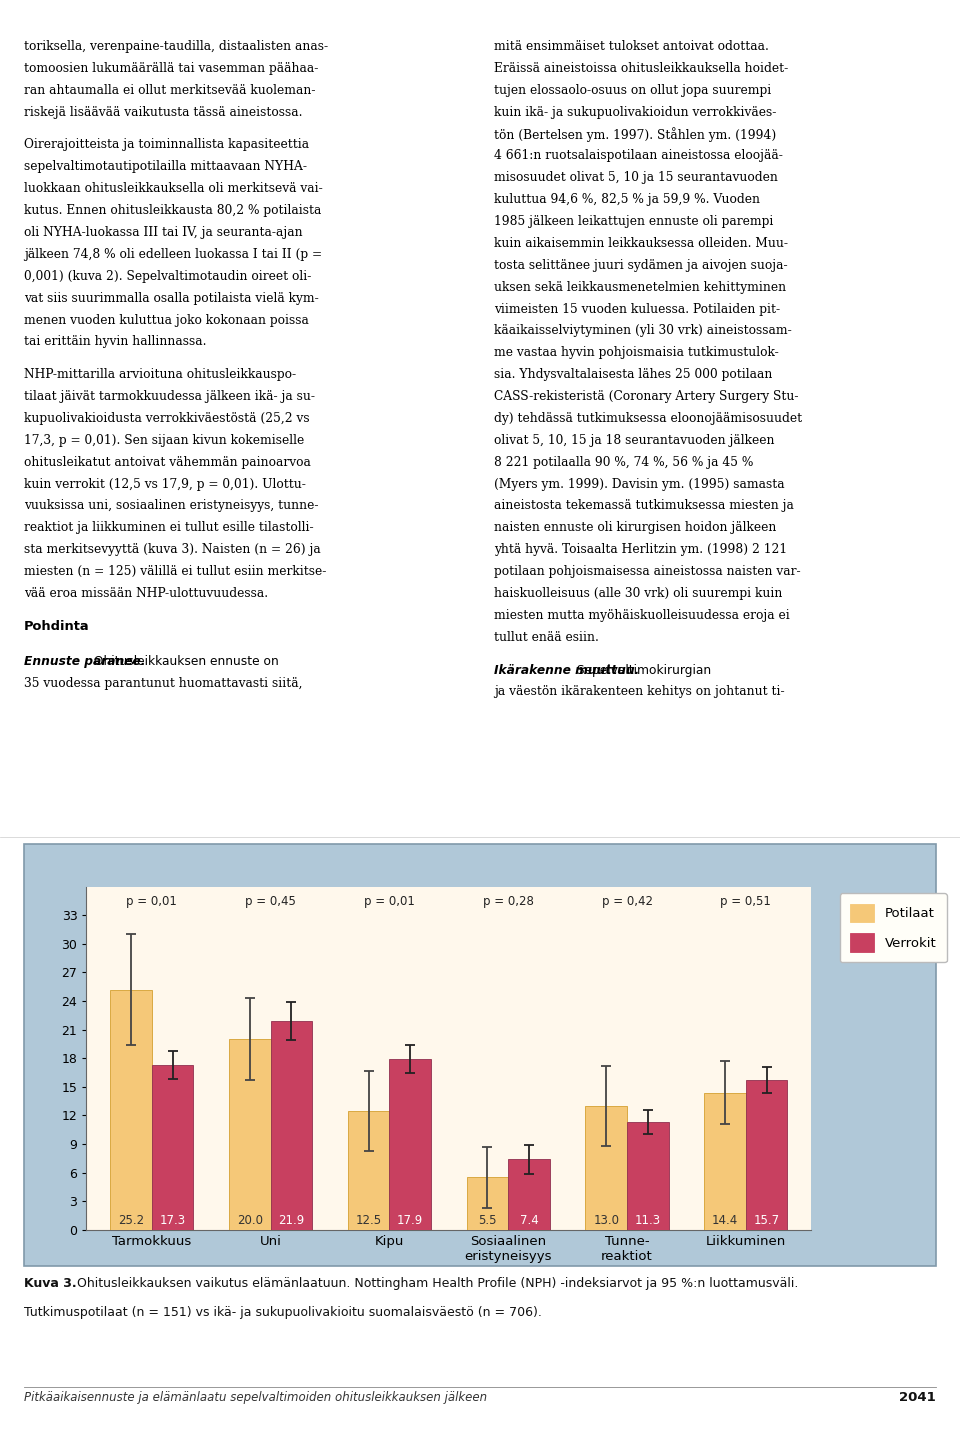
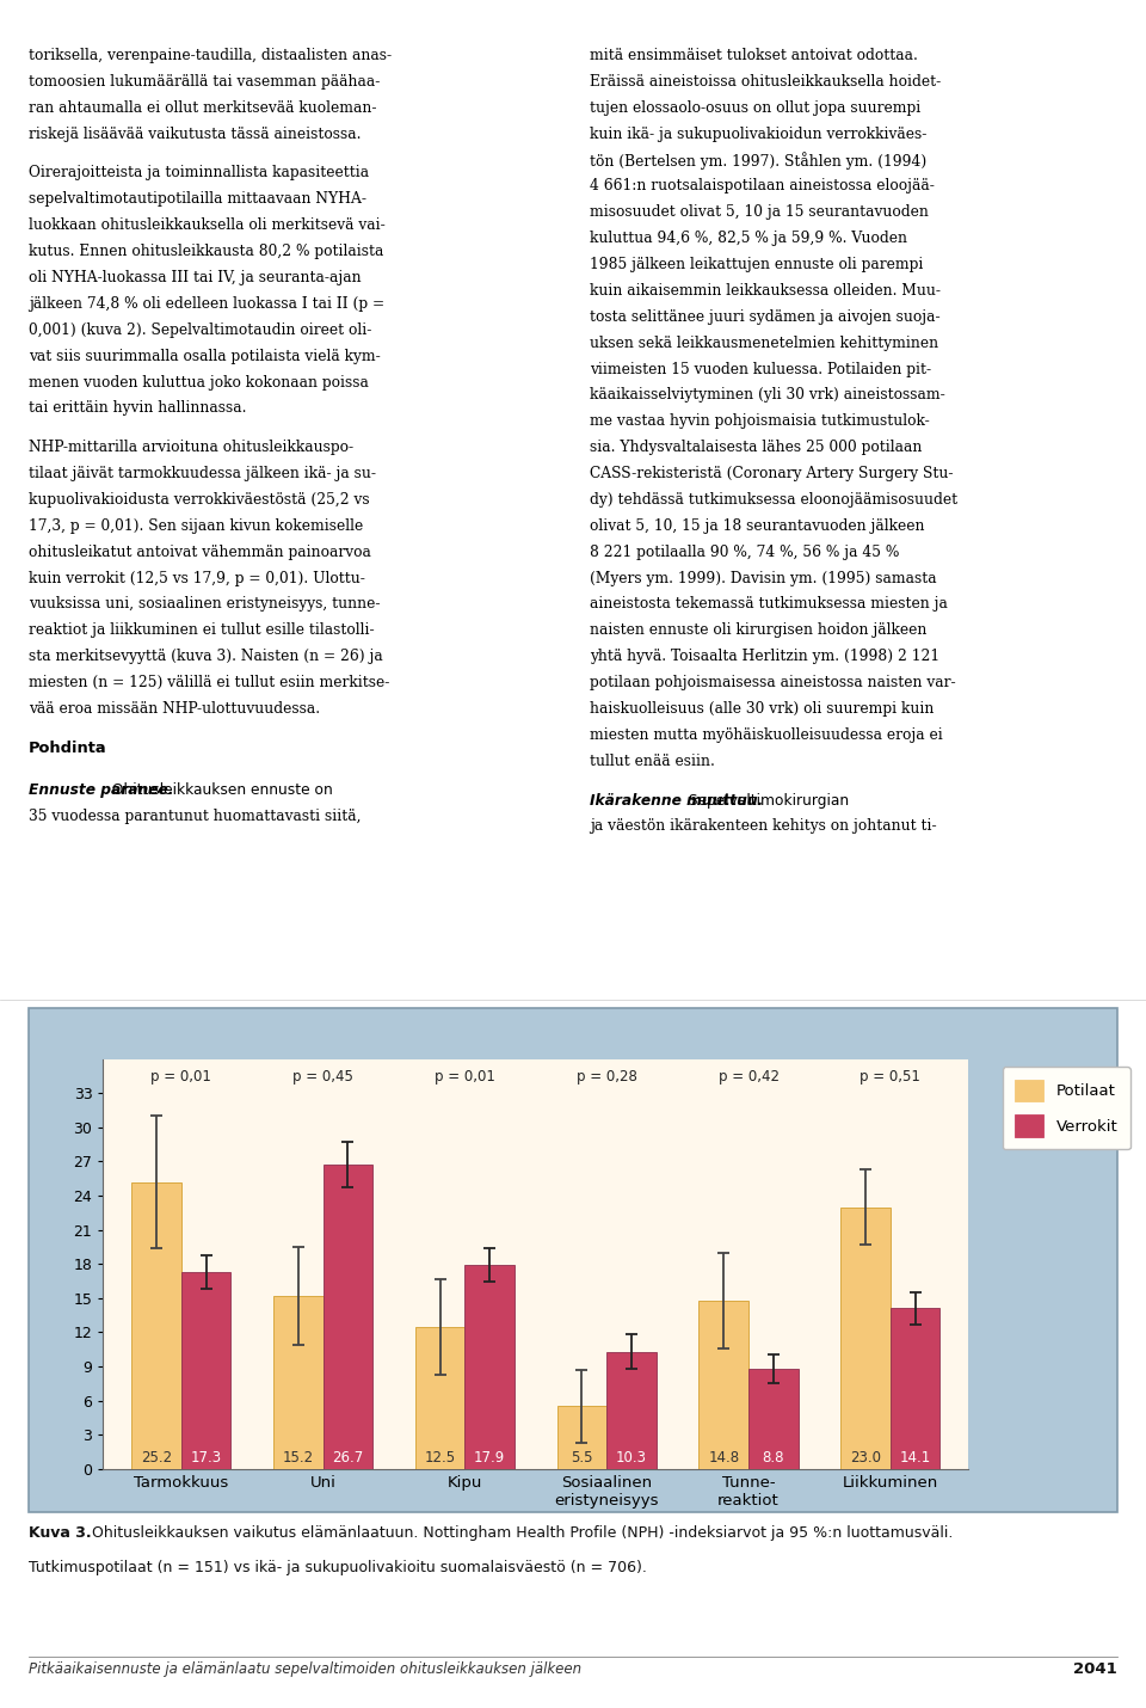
Potilaat/Uni: 20.0 -> 15.2
Verrokit/Uni: 21.9 -> 26.7
Verrokit/Sosiaalinen eristyneisyys: 7.4 -> 10.3
Potilaat/Tunne- reaktiot: 13.0 -> 14.8
Verrokit/Tunne- reaktiot: 11.3 -> 8.8
Potilaat/Liikkuminen: 14.4 -> 23.0
Verrokit/Liikkuminen: 15.7 -> 14.1
